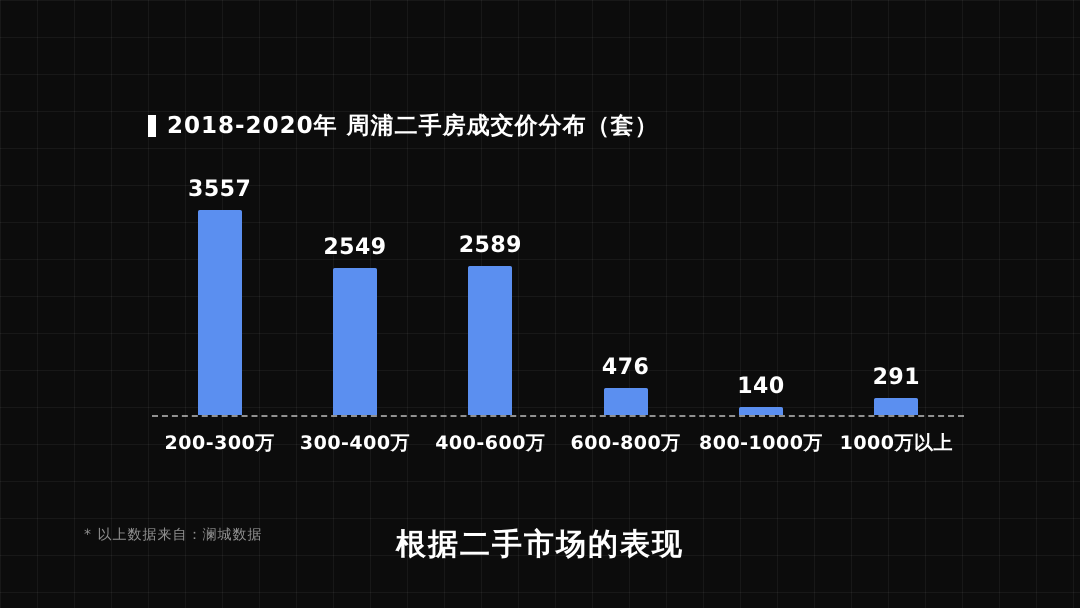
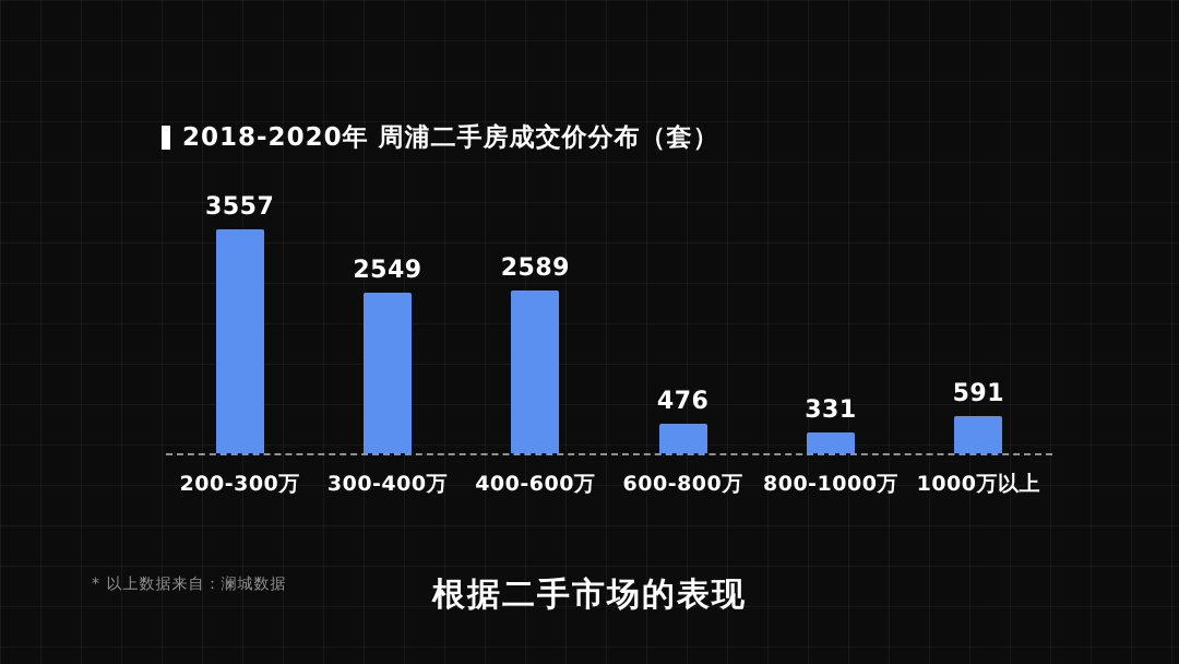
800-1000万: 140 -> 331
1000万以上: 291 -> 591
